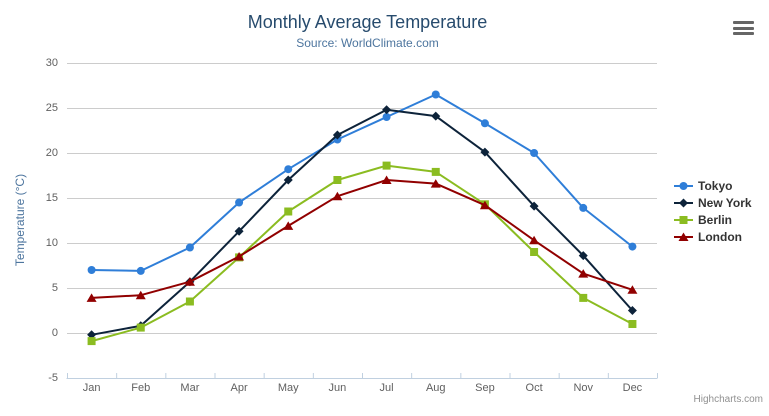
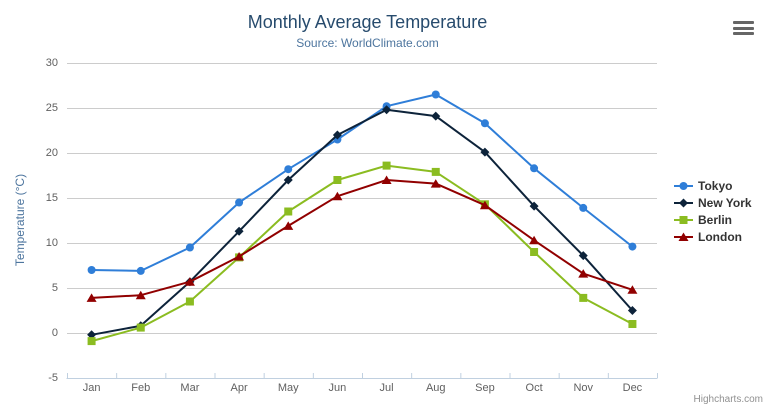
Tokyo/Jul: 24 -> 25
Tokyo/Oct: 20 -> 18
